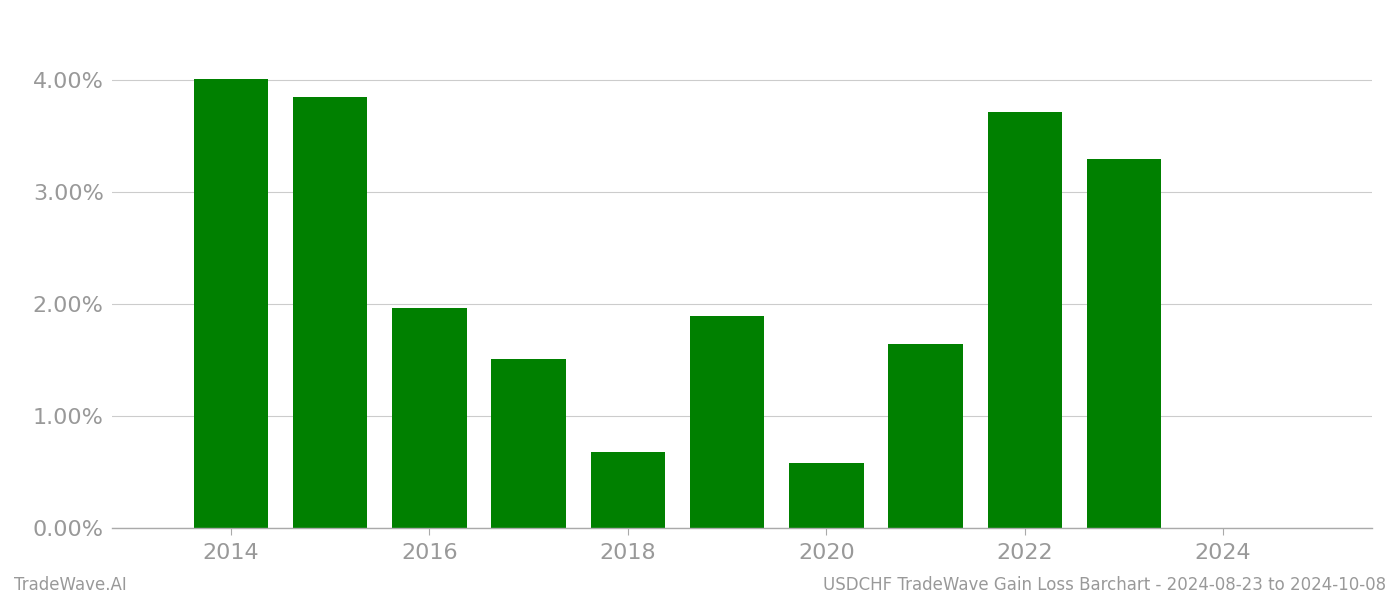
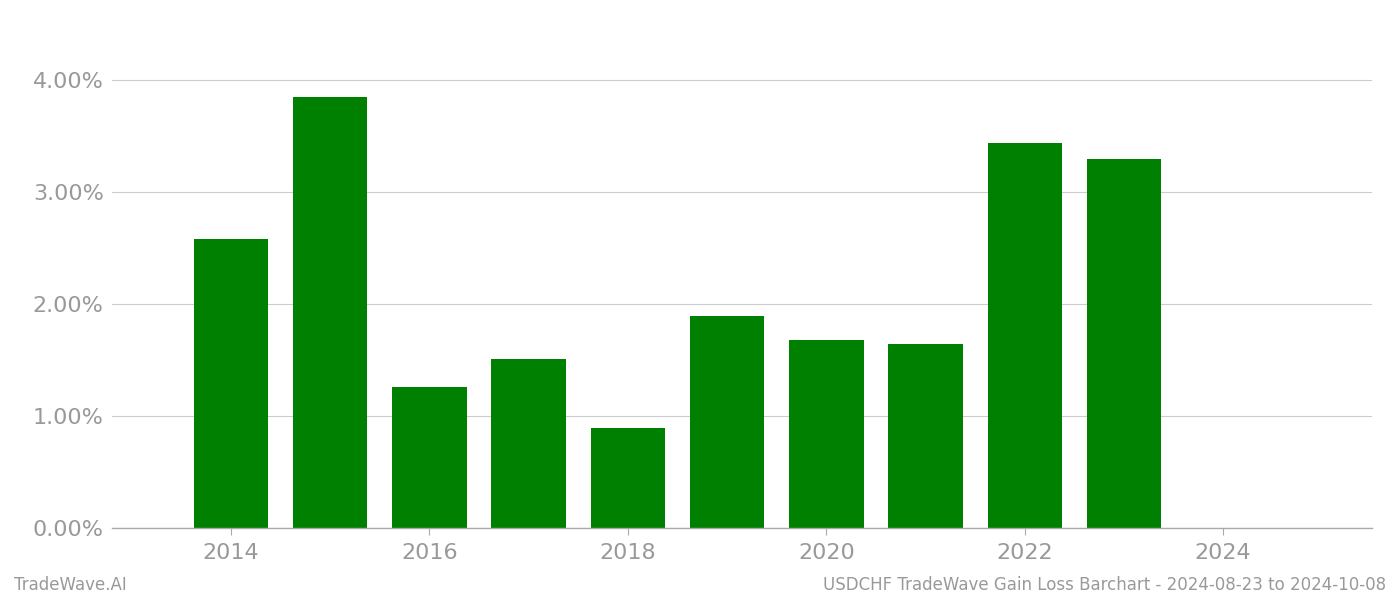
2014: 4.01% -> 2.58%
2016: 1.97% -> 1.26%
2018: 0.68% -> 0.89%
2020: 0.58% -> 1.68%
2022: 3.72% -> 3.44%
